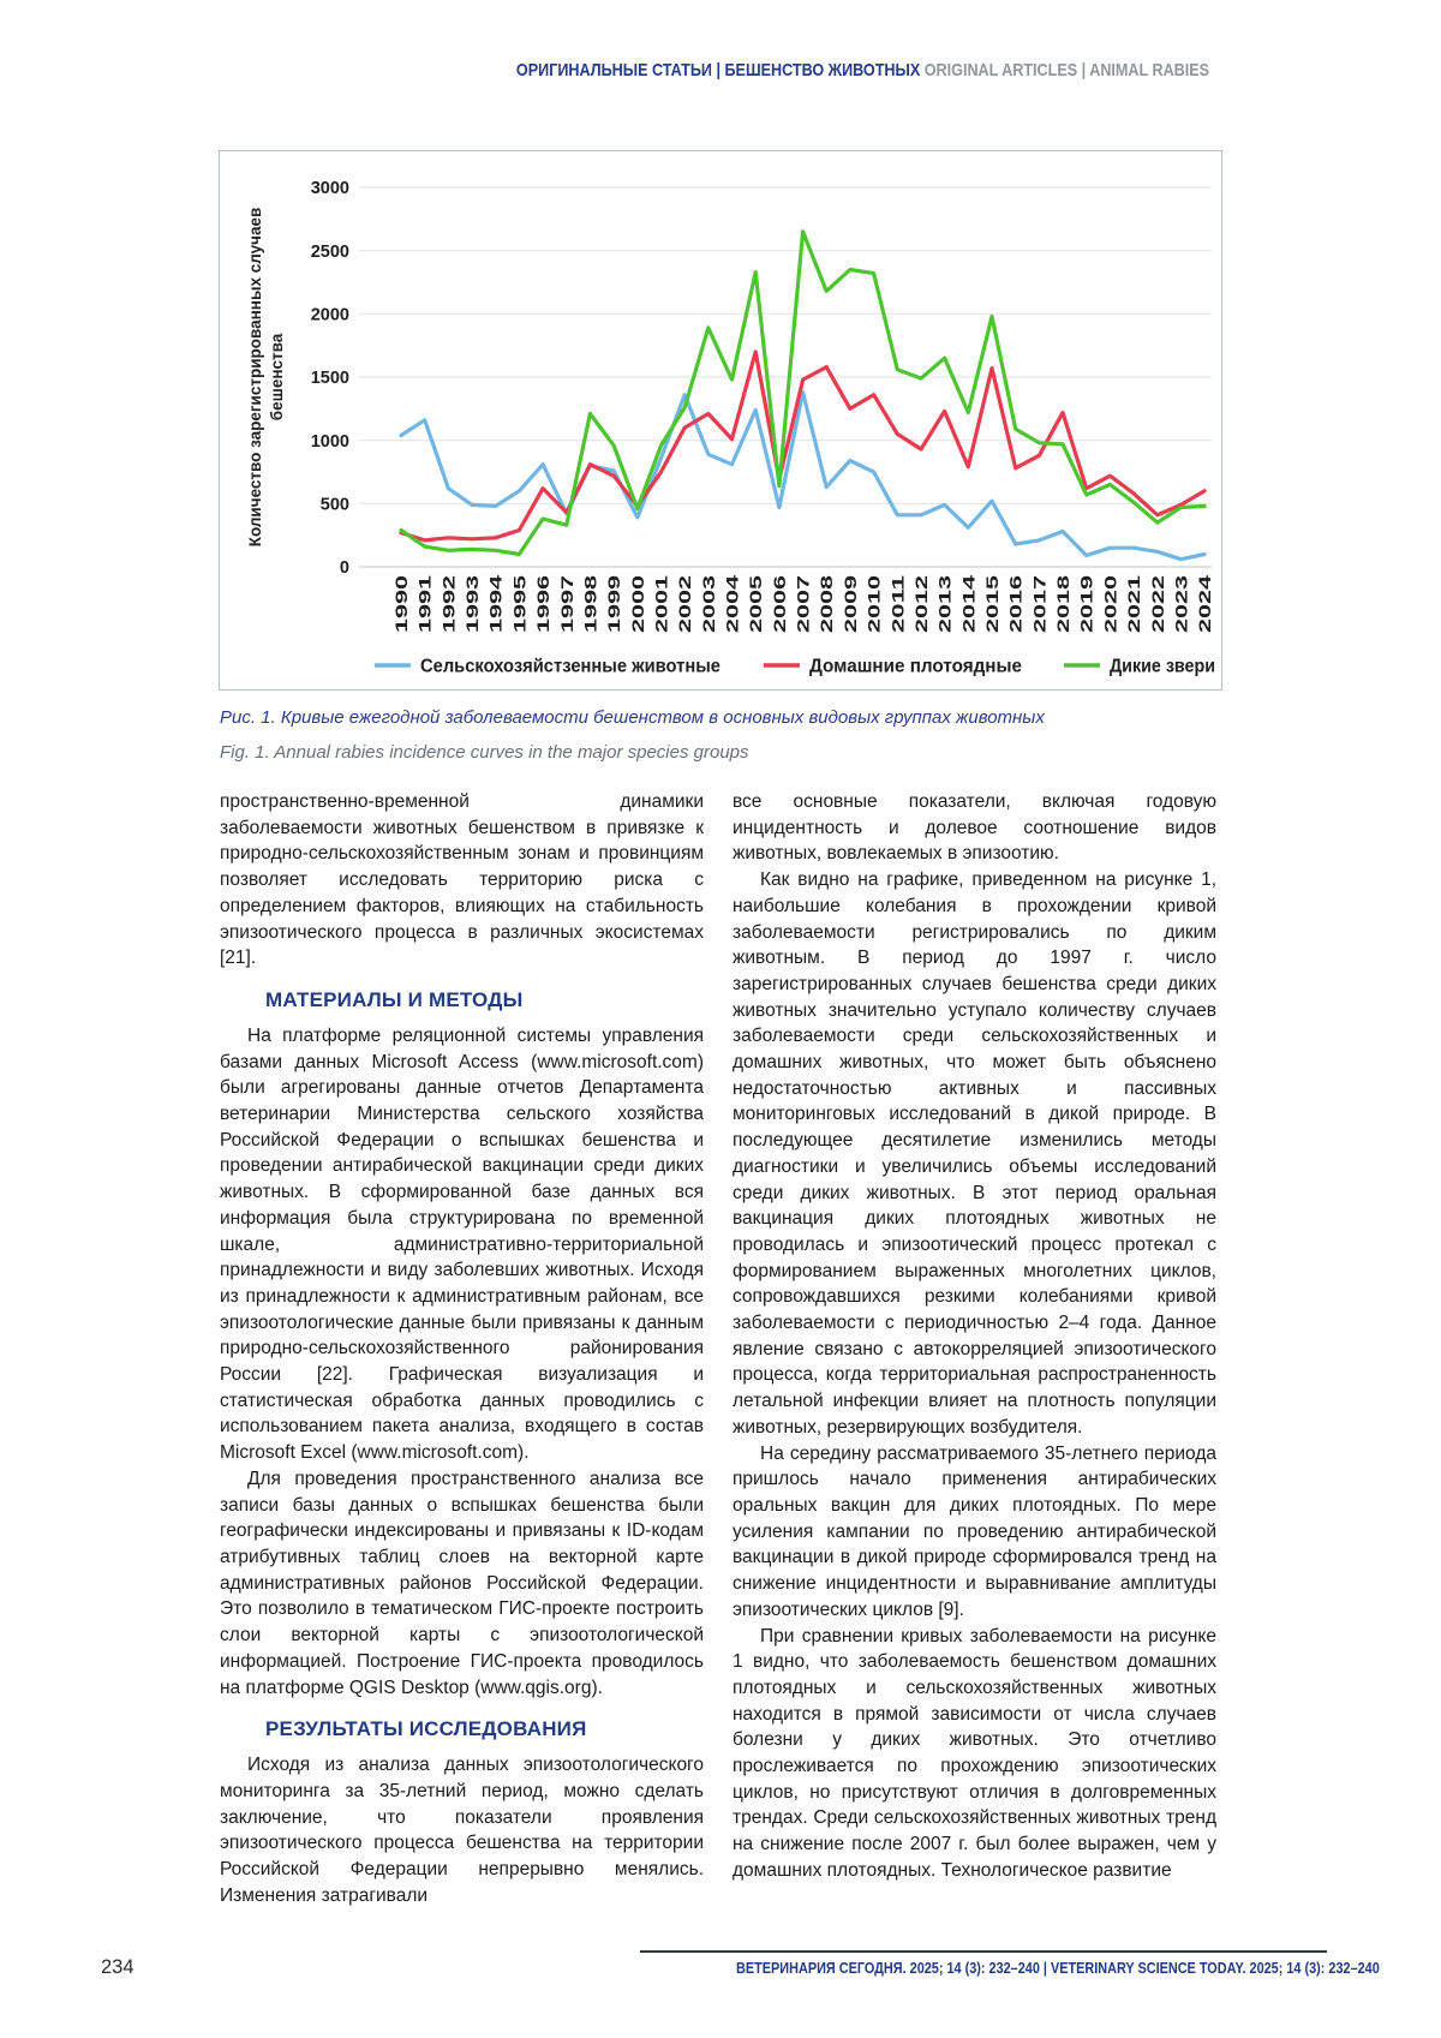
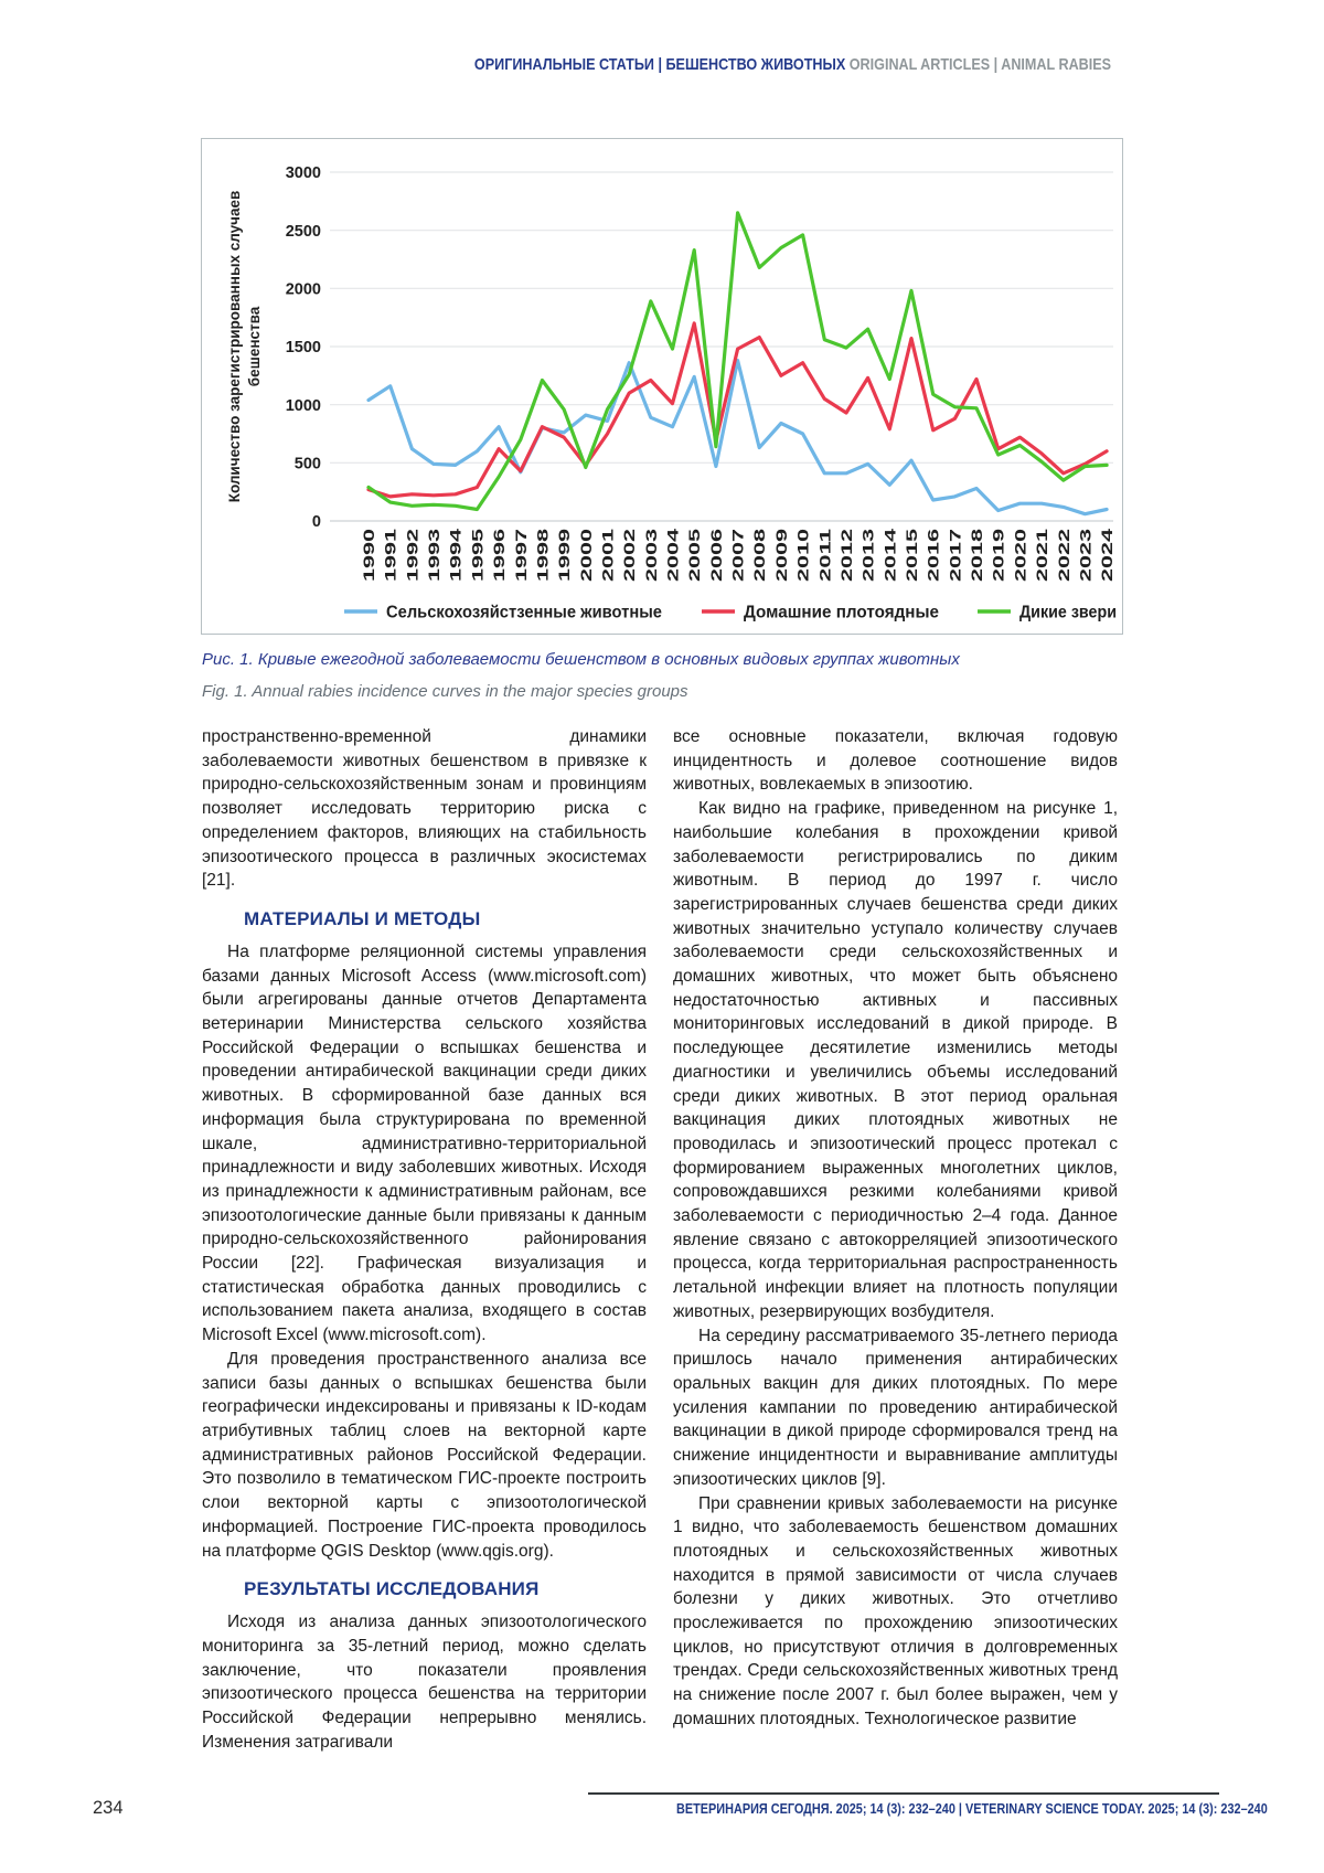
Дикие звери/1997: 330 -> 700
Сельскохозяйстзенные животные/2000: 390 -> 910
Дикие звери/2010: 2320 -> 2460
